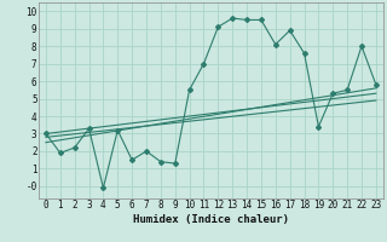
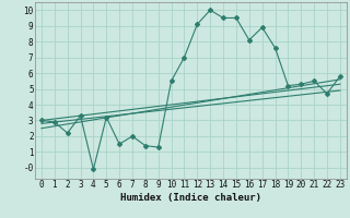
1: 1.9 -> 2.9
13: 9.6 -> 10.0
19: 3.4 -> 5.2
22: 8.0 -> 4.7
